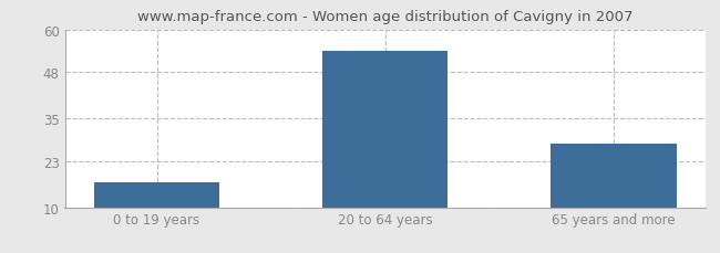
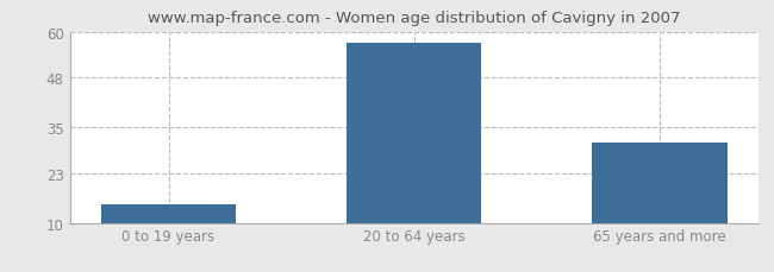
0 to 19 years: 17 -> 15
20 to 64 years: 54 -> 57
65 years and more: 28 -> 31
